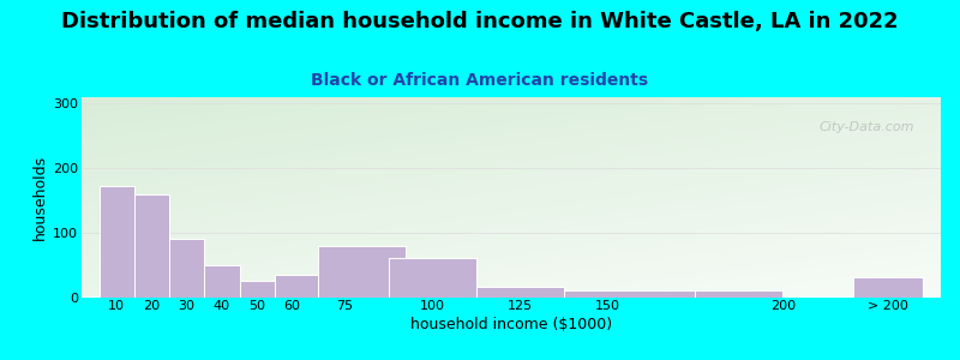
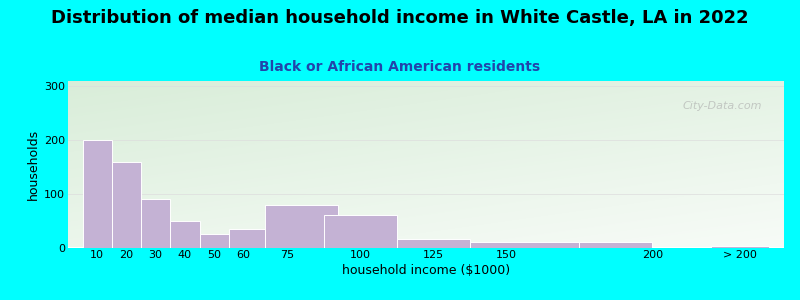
10: 172 -> 200
> 200: 30 -> 3
